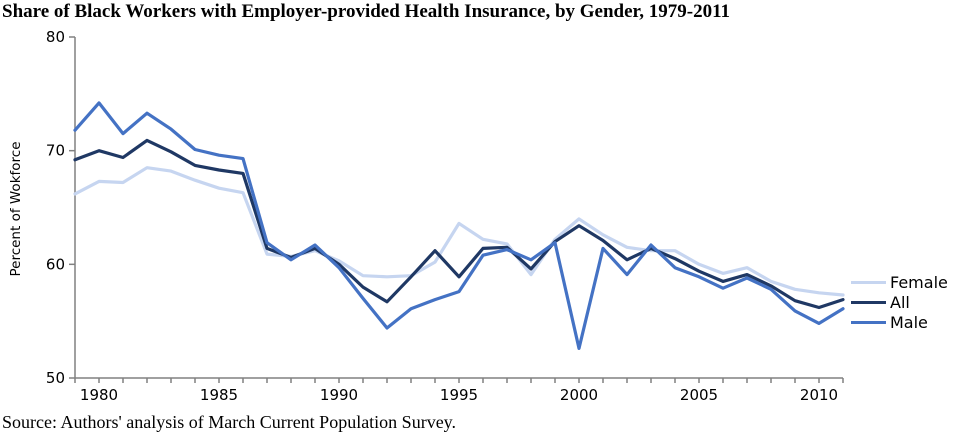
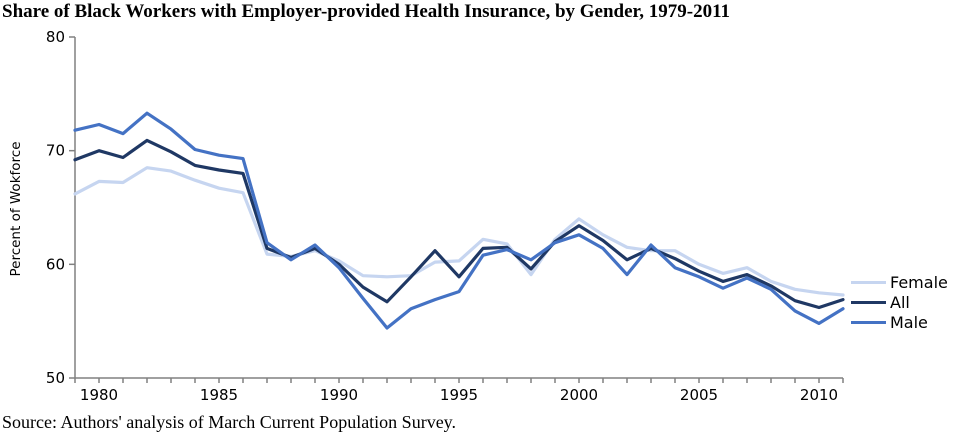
Male/1980: 74.2 -> 72.3
Female/1995: 63.6 -> 60.3
Male/2000: 52.6 -> 62.6
